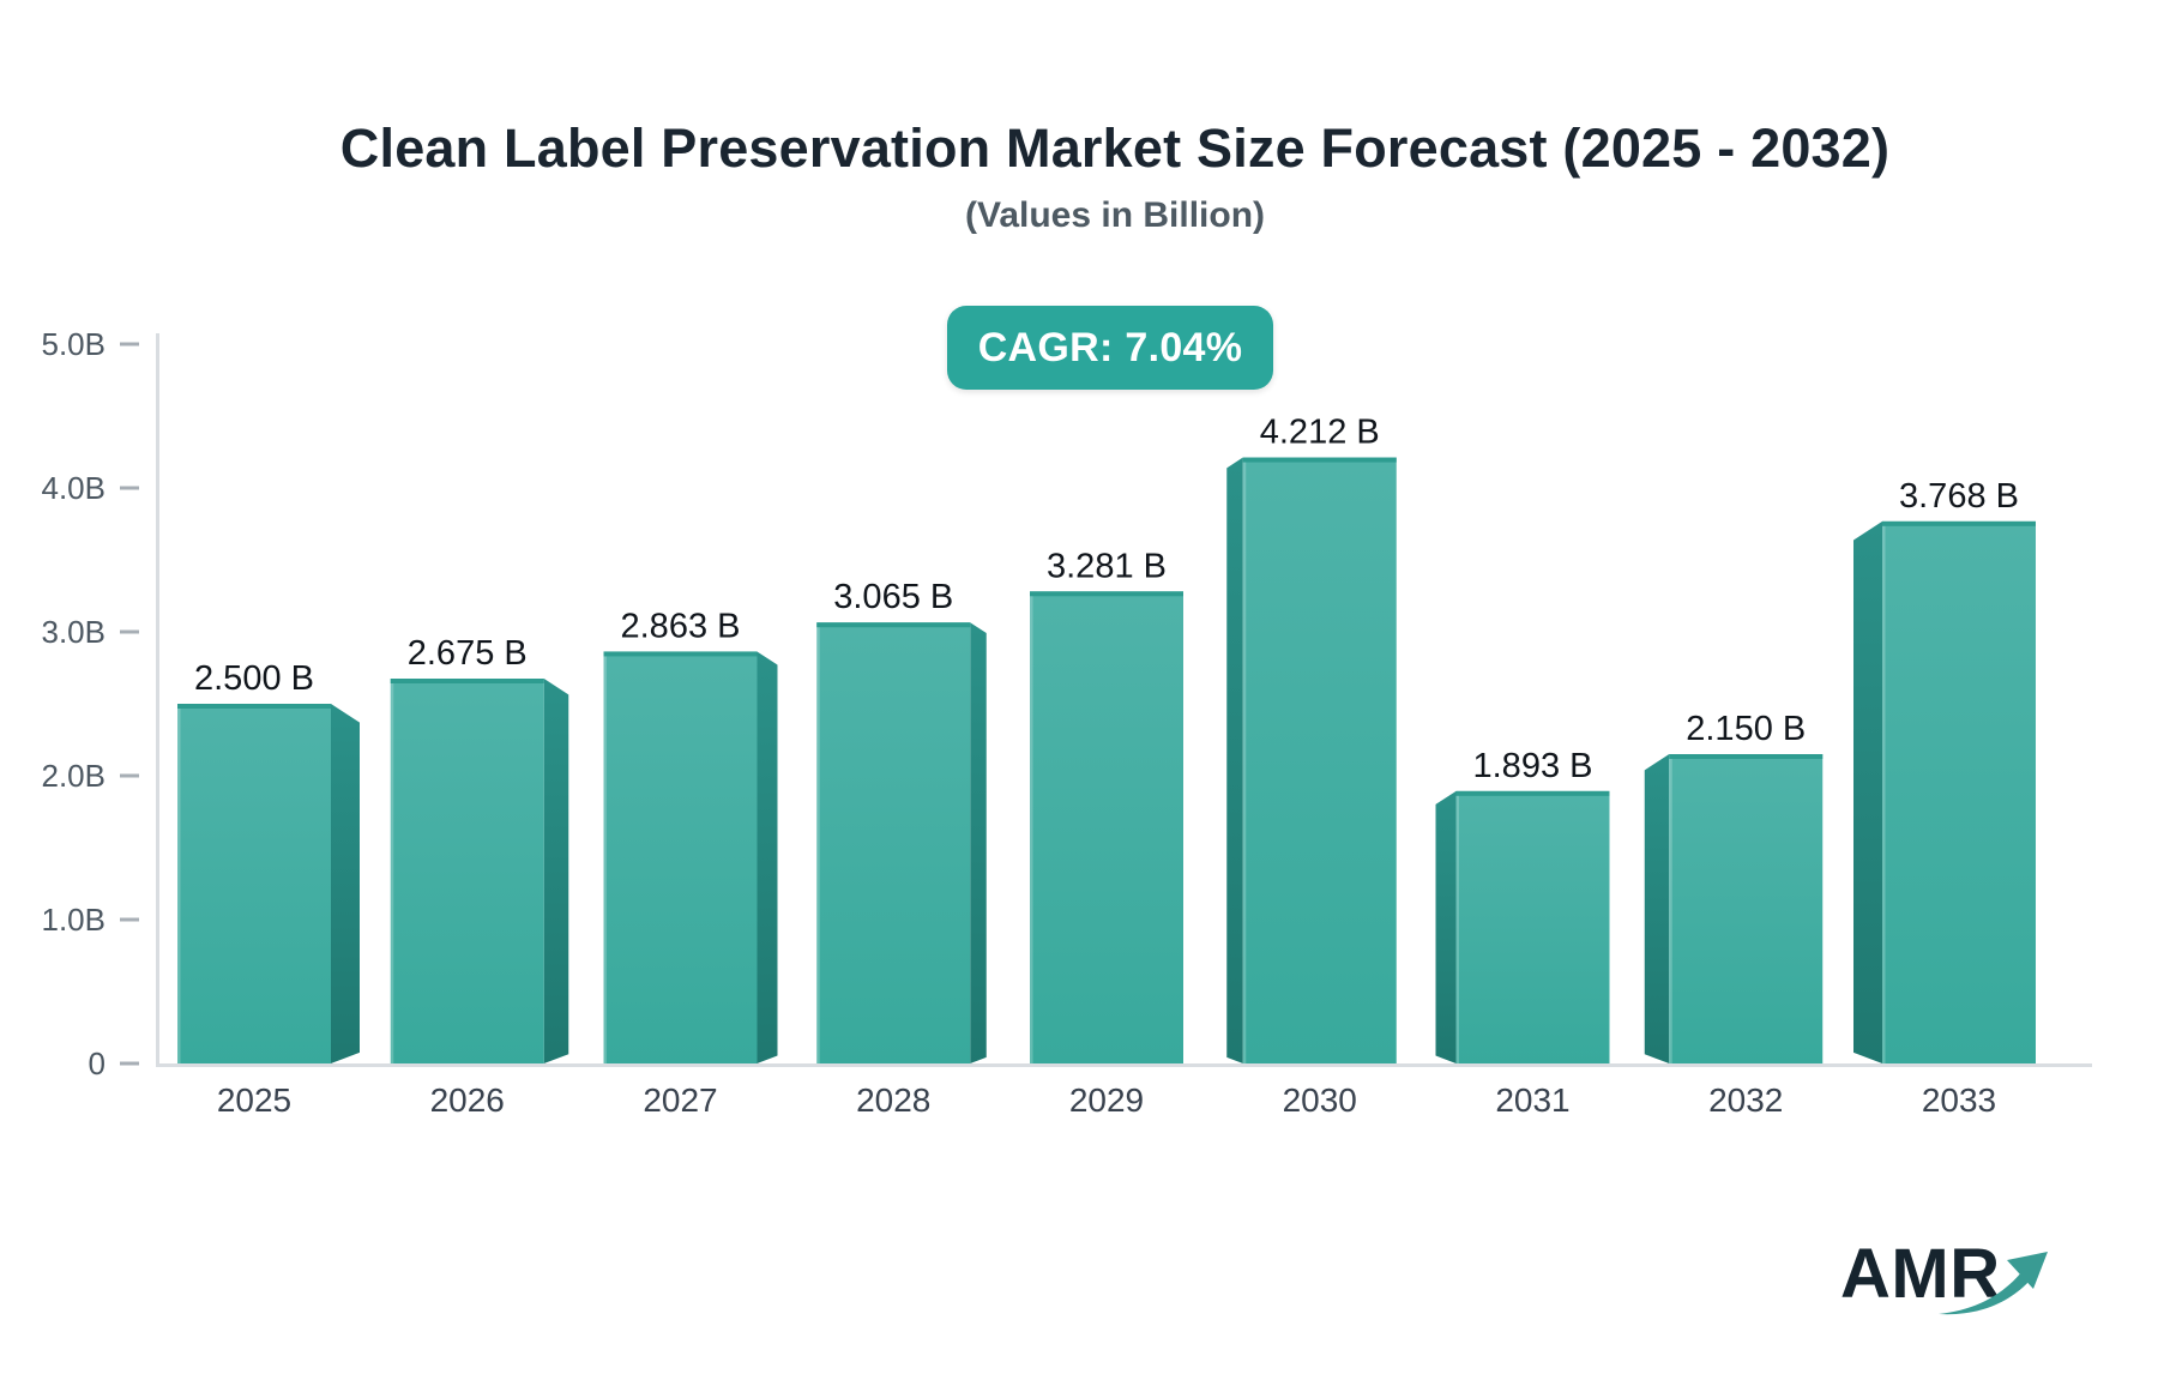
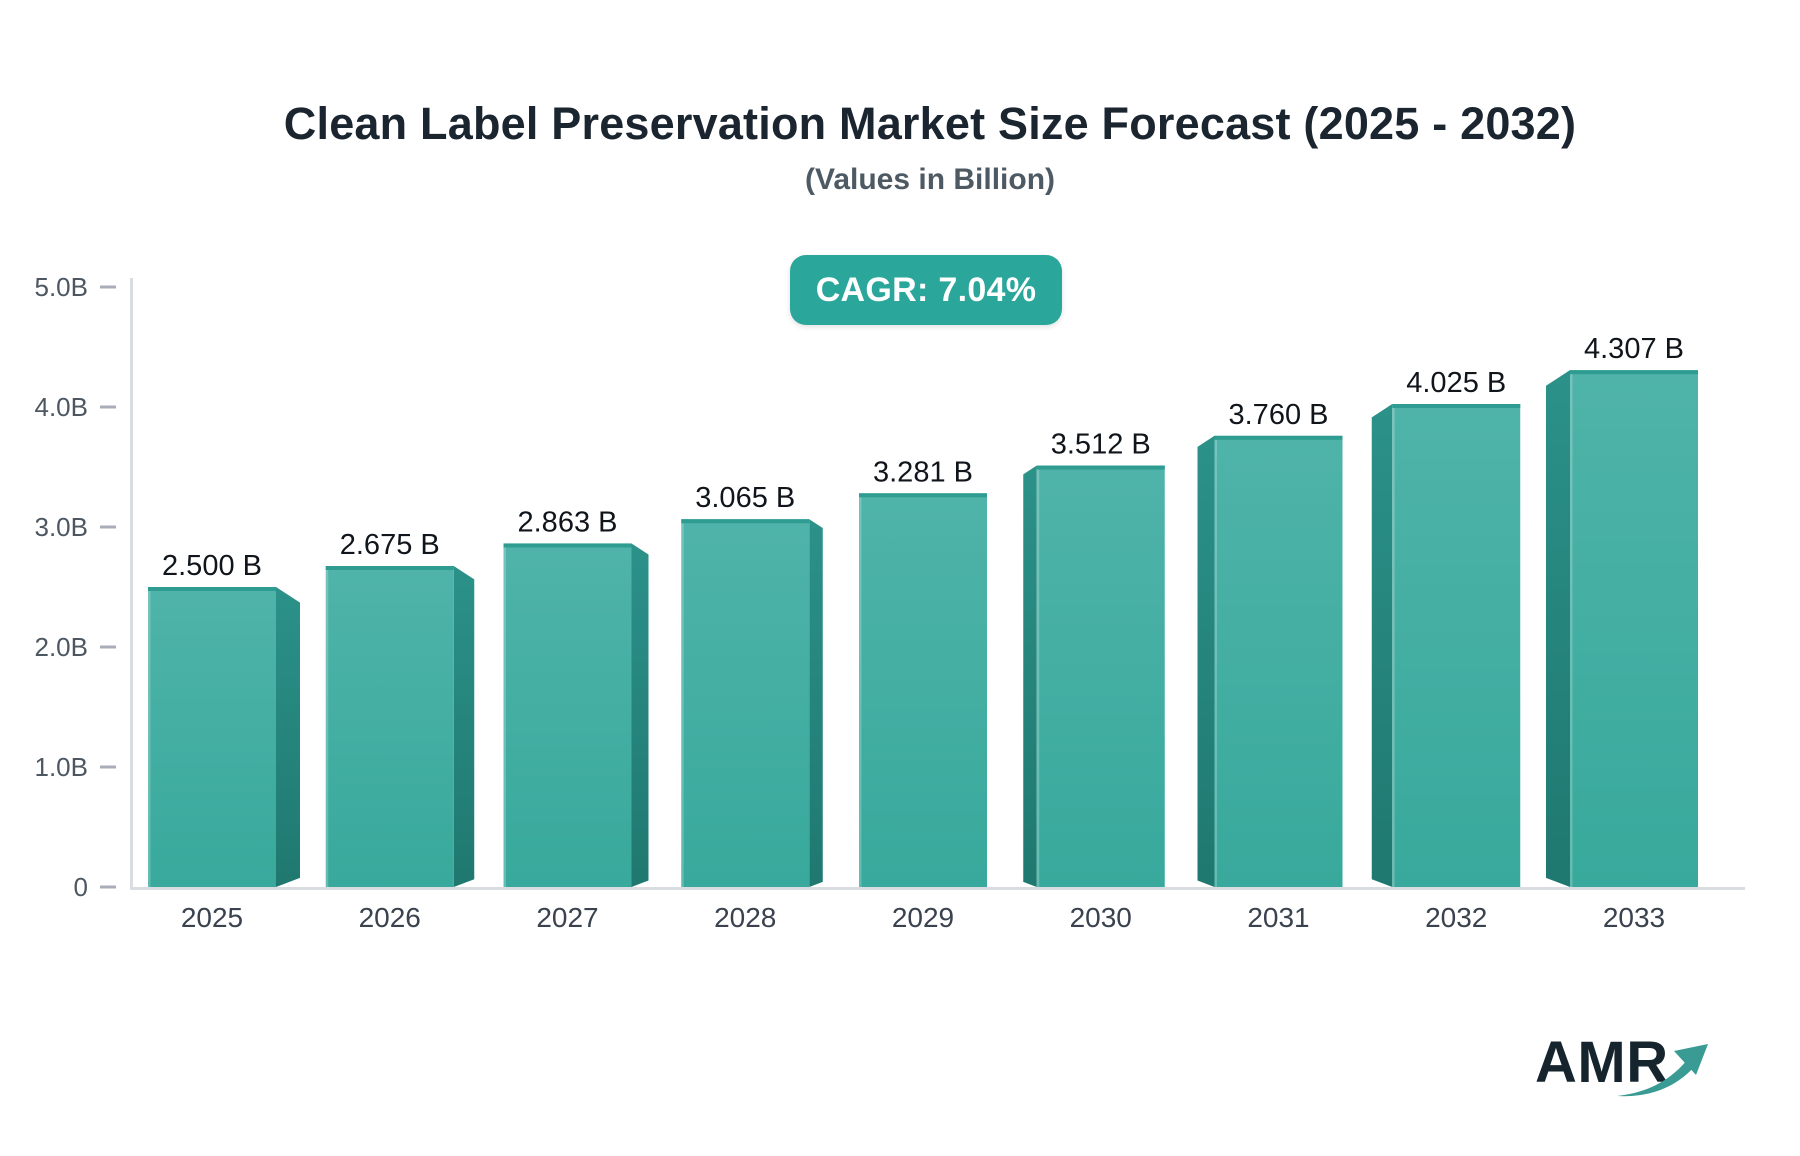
2030: 4.212 -> 3.512
2031: 1.893 -> 3.760
2032: 2.150 -> 4.025
2033: 3.768 -> 4.307
